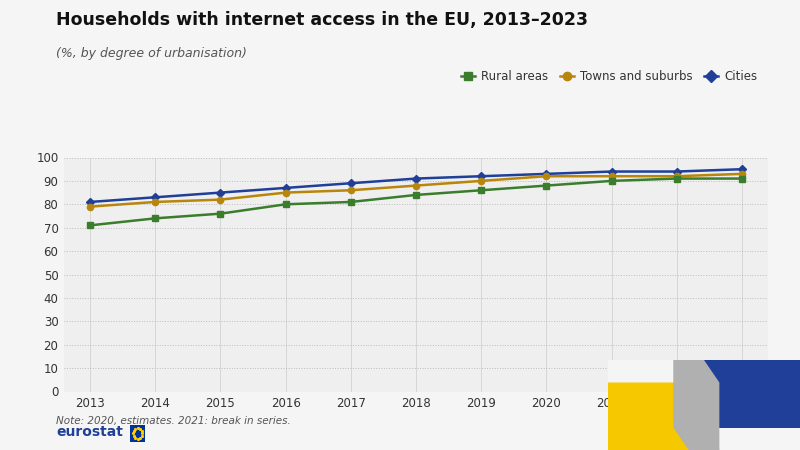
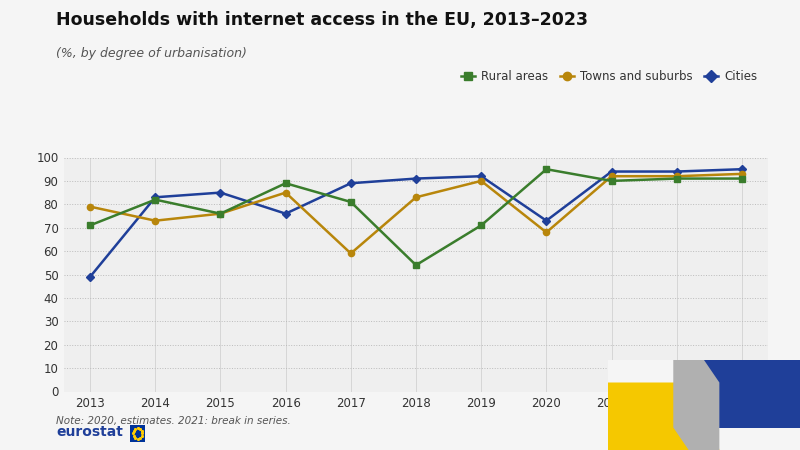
Cities/2013: 81 -> 49
Rural areas/2014: 74 -> 82
Towns and suburbs/2014: 81 -> 73
Towns and suburbs/2015: 82 -> 76
Rural areas/2016: 80 -> 89
Cities/2016: 87 -> 76
Towns and suburbs/2017: 86 -> 59
Rural areas/2018: 84 -> 54
Towns and suburbs/2018: 88 -> 83
Rural areas/2019: 86 -> 71
Rural areas/2020: 88 -> 95
Towns and suburbs/2020: 92 -> 68
Cities/2020: 93 -> 73
